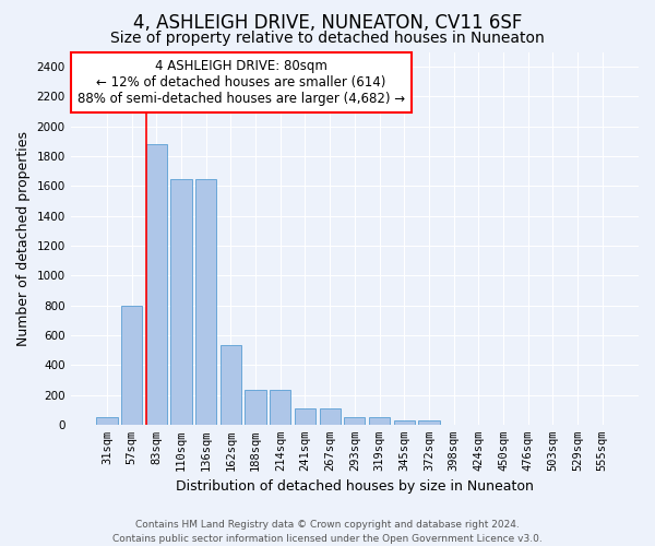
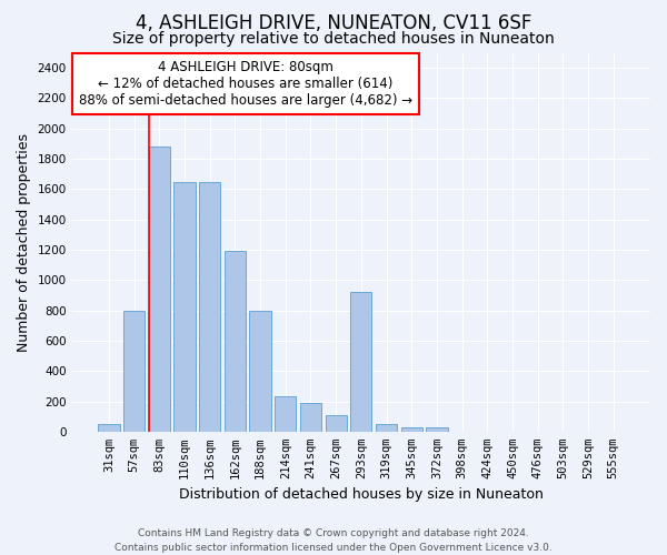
162sqm: 530 -> 1190
188sqm: 240 -> 800
241sqm: 100 -> 190
293sqm: 50 -> 920
